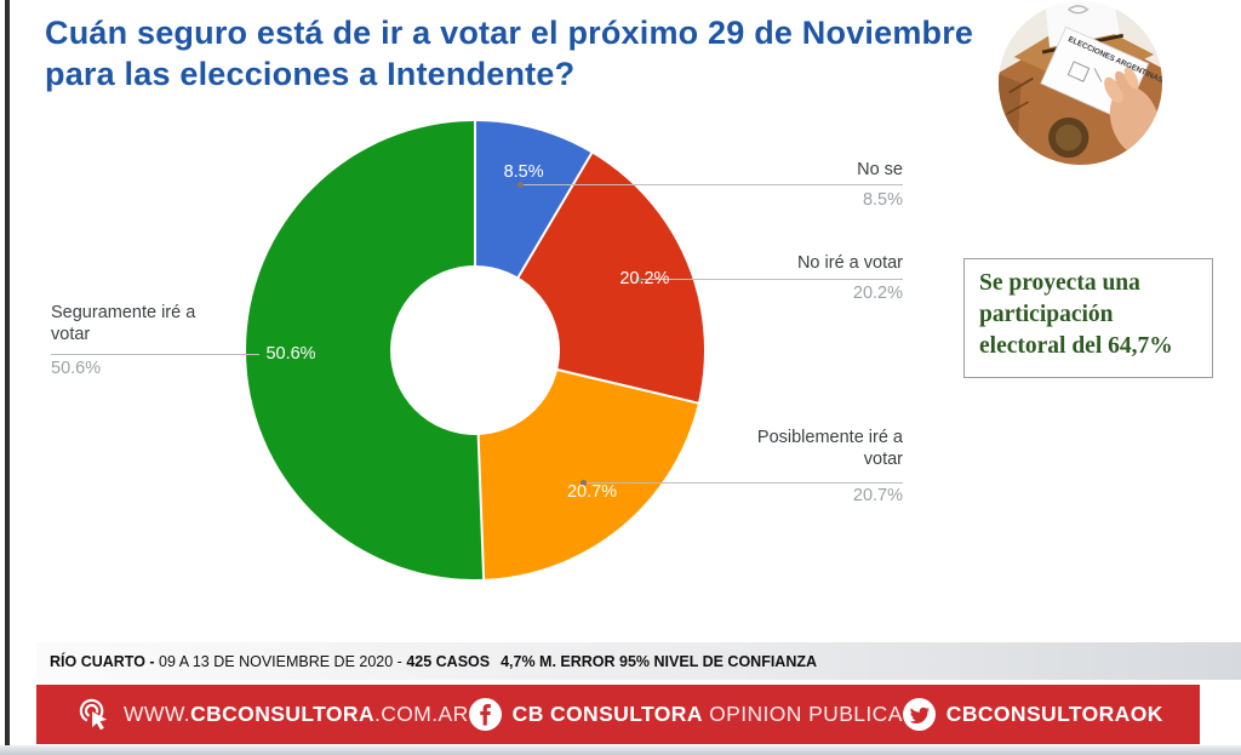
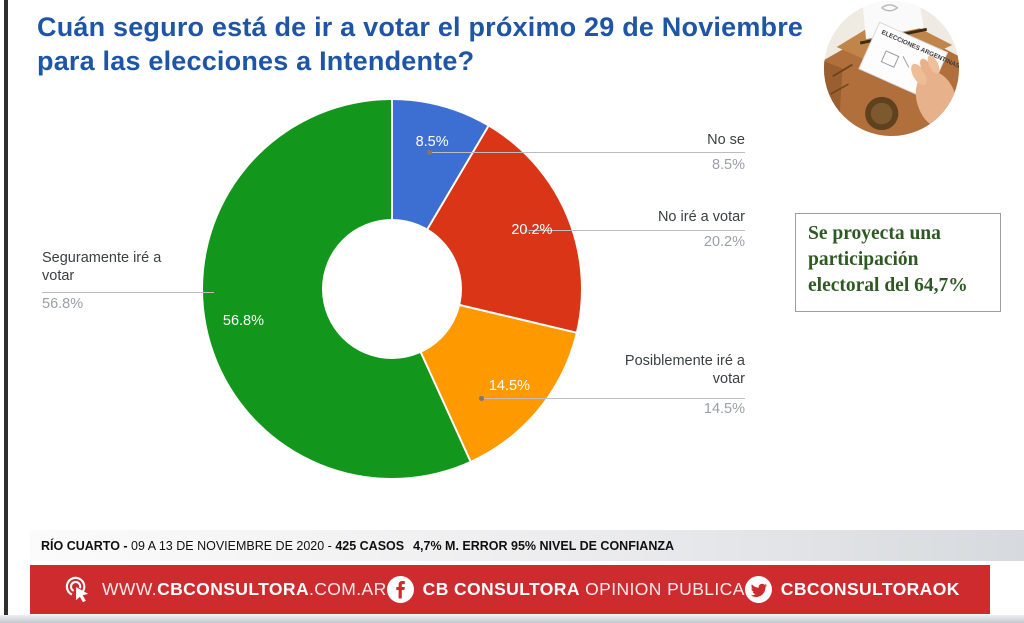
Posiblemente iré a votar: 20.7% -> 14.5%
Seguramente iré a votar: 50.6% -> 56.8%
